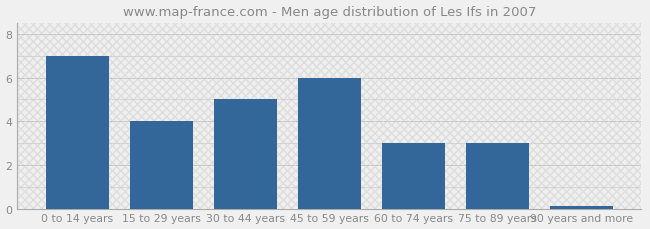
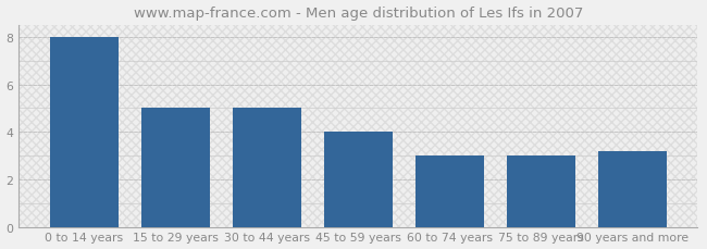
0 to 14 years: 7.0 -> 8.0
15 to 29 years: 4.0 -> 5.0
45 to 59 years: 6.0 -> 4.0
90 years and more: 0.1 -> 3.2
